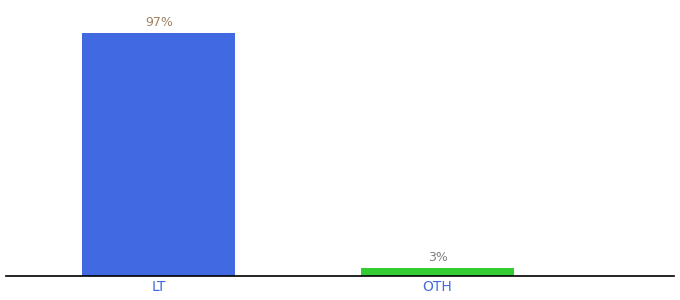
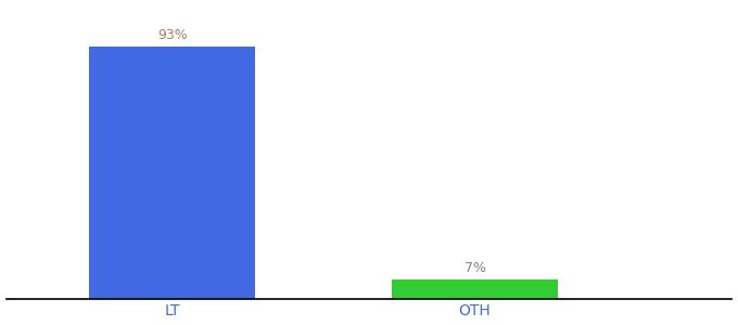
LT: 97% -> 93%
OTH: 3% -> 7%
